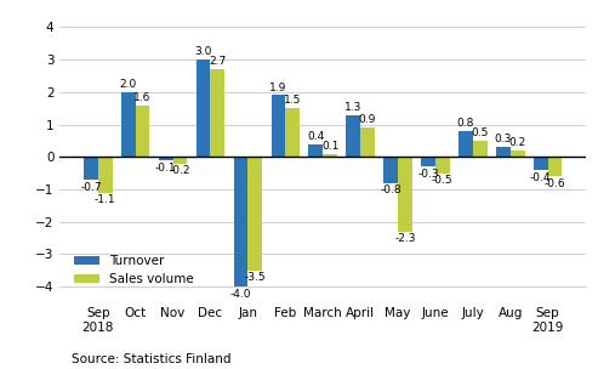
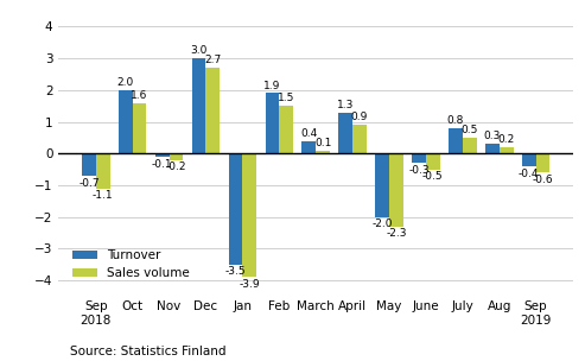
Turnover/Jan: -4.0 -> -3.5
Sales volume/Jan: -3.5 -> -3.9
Turnover/May: -0.8 -> -2.0
